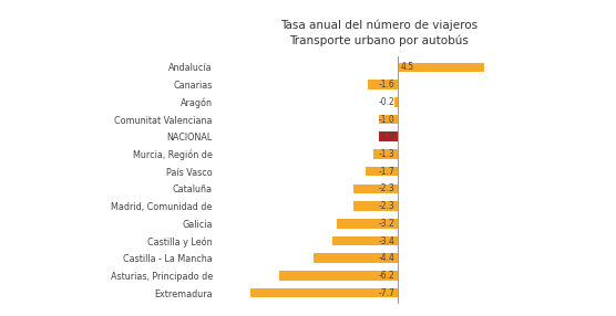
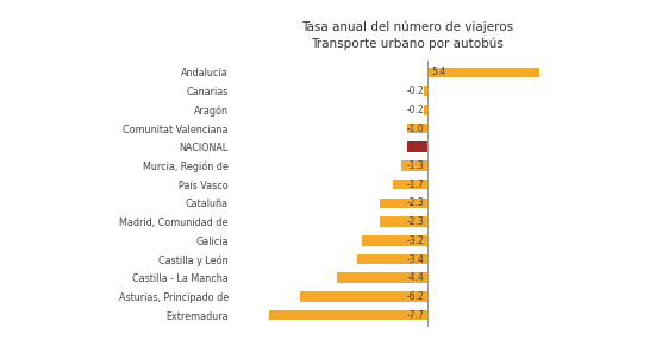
Andalucía: 4.5 -> 5.4
Canarias: -1.6 -> -0.2
